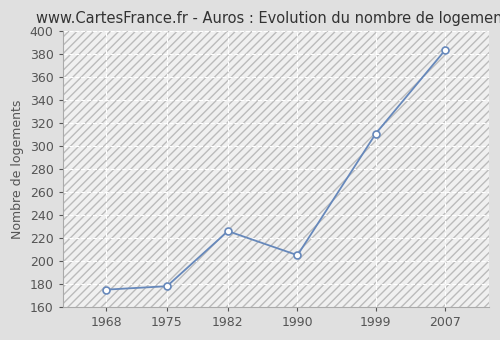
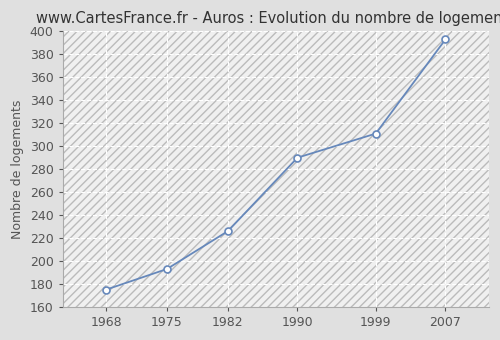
1975: 178 -> 193
1990: 205 -> 290
2007: 384 -> 393
